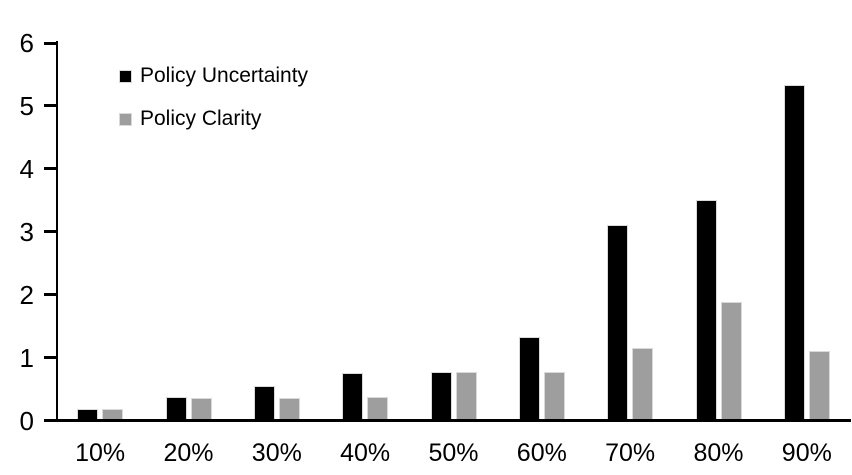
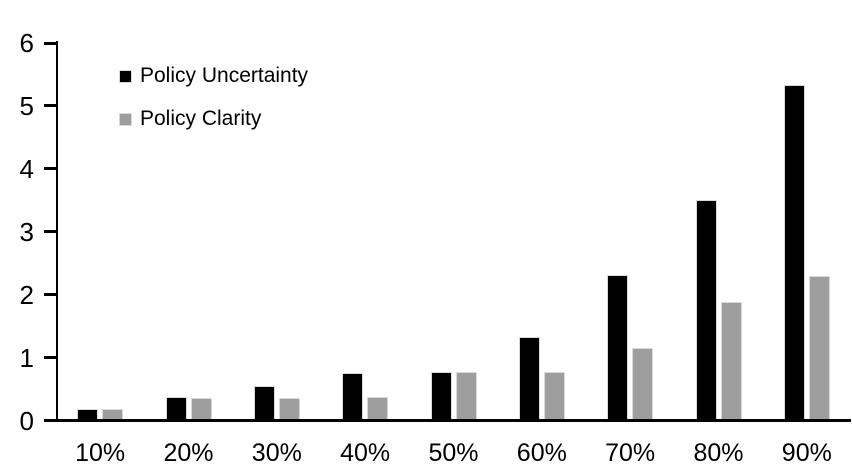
Policy Uncertainty/70%: 3.1 -> 2.3
Policy Clarity/90%: 1.1 -> 2.3
